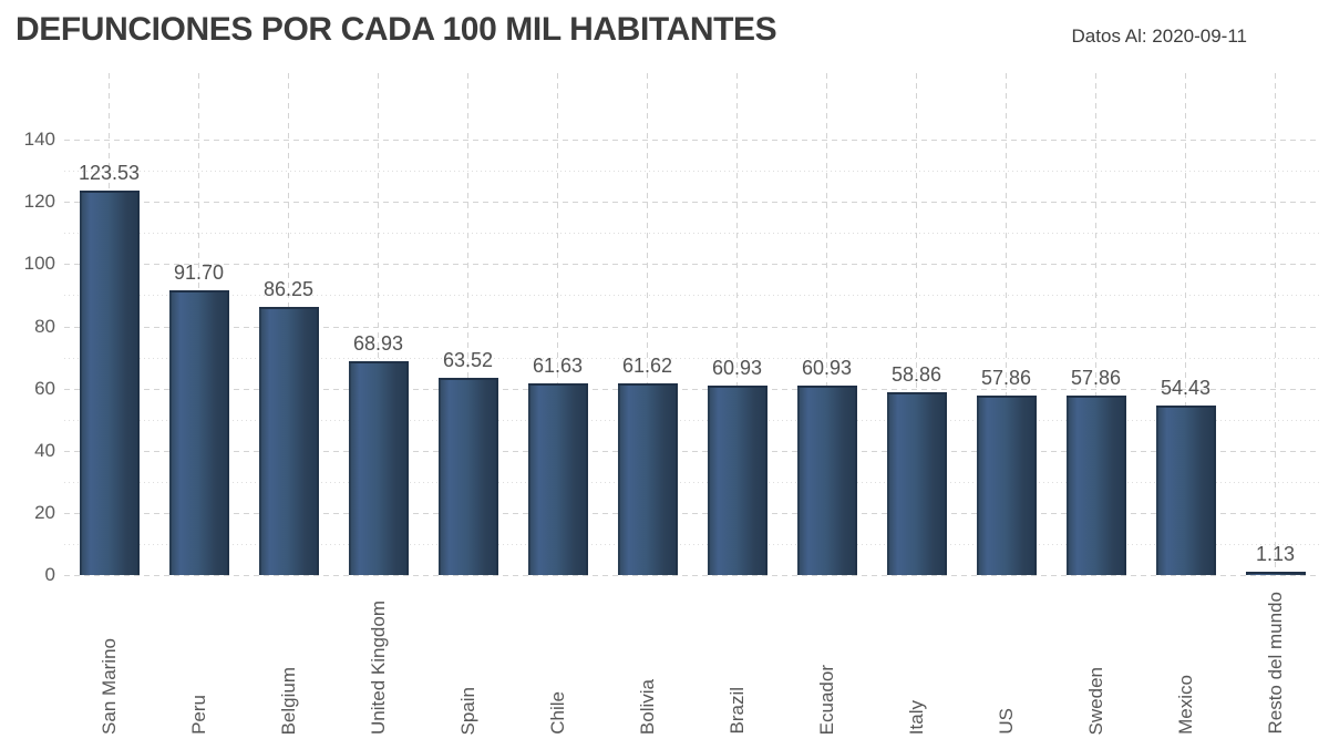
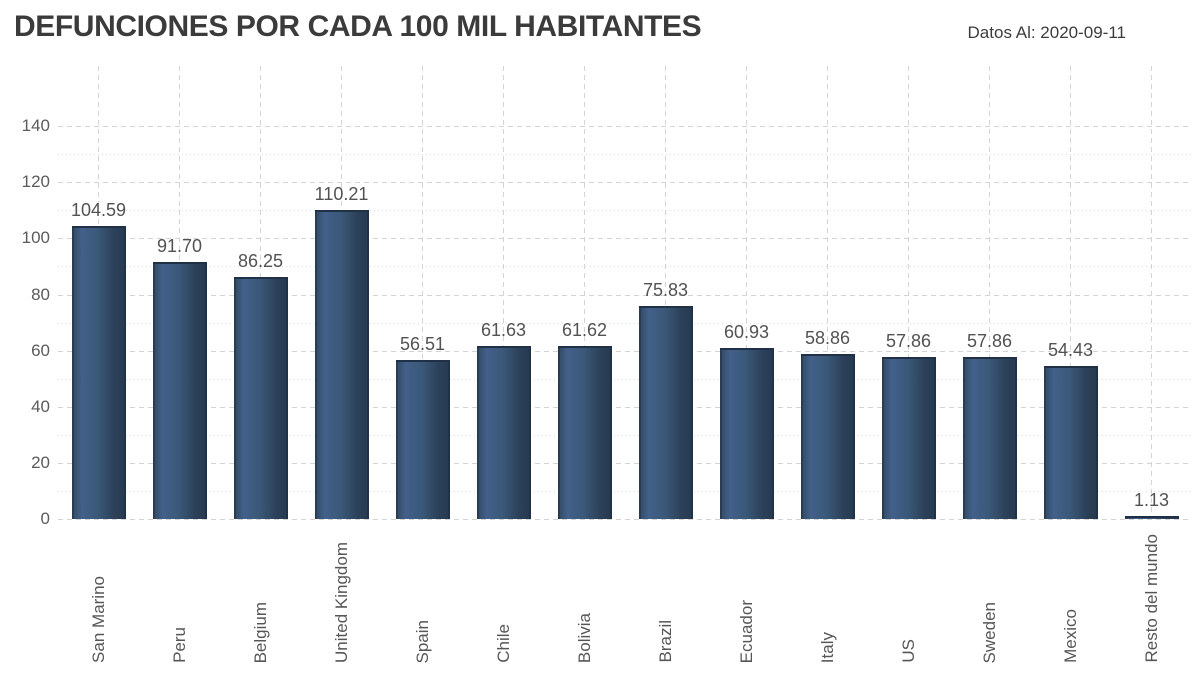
San Marino: 123.53 -> 104.59
United Kingdom: 68.93 -> 110.21
Spain: 63.52 -> 56.51
Brazil: 60.93 -> 75.83
